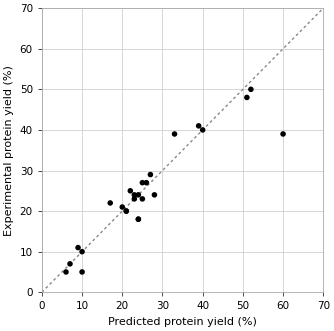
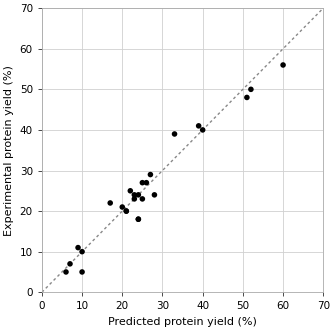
60: 39 -> 56
